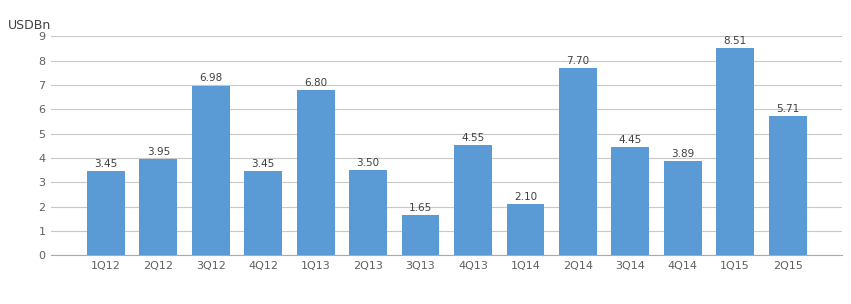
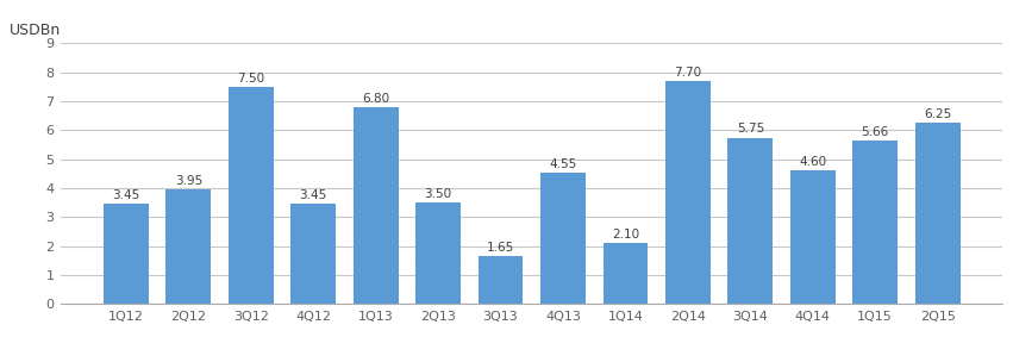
3Q12: 6.98 -> 7.50
3Q14: 4.45 -> 5.75
4Q14: 3.89 -> 4.60
1Q15: 8.51 -> 5.66
2Q15: 5.71 -> 6.25
